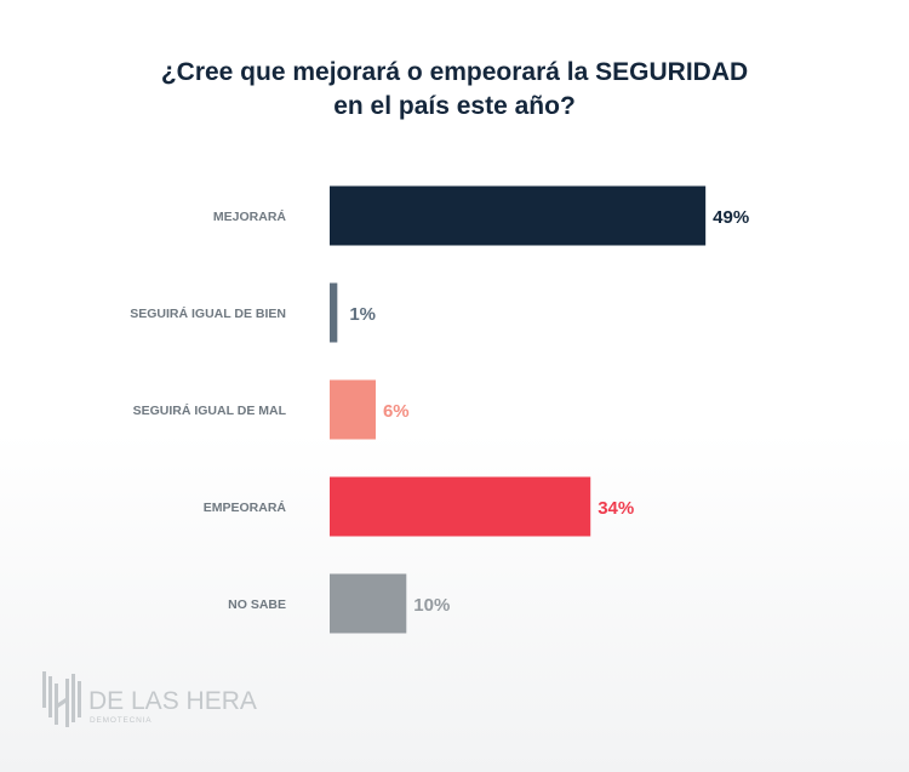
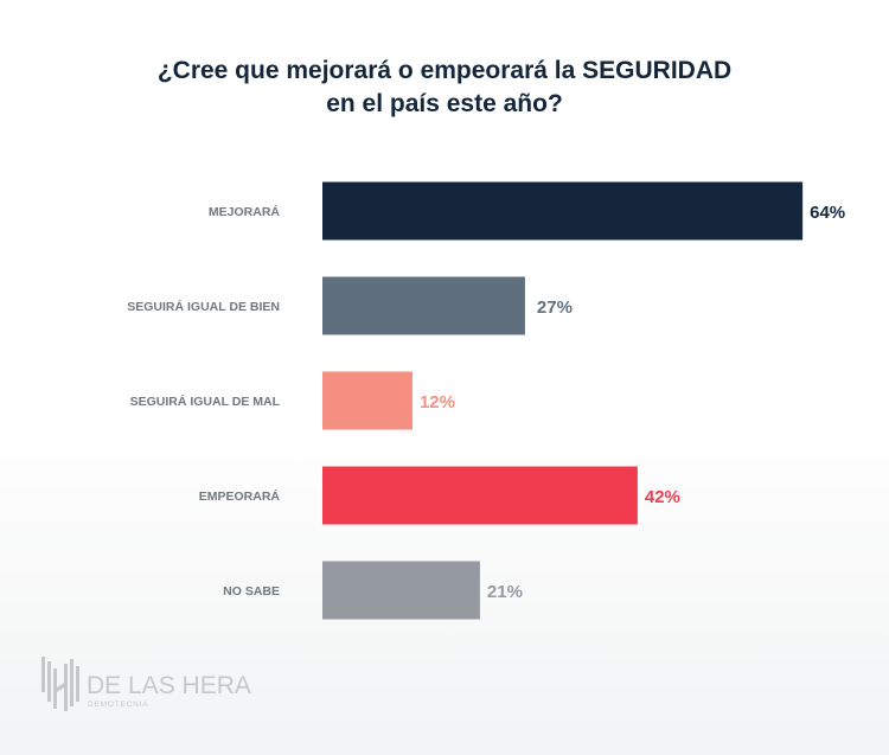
MEJORARÁ: 49% -> 64%
SEGUIRÁ IGUAL DE BIEN: 1% -> 27%
SEGUIRÁ IGUAL DE MAL: 6% -> 12%
EMPEORARÁ: 34% -> 42%
NO SABE: 10% -> 21%
